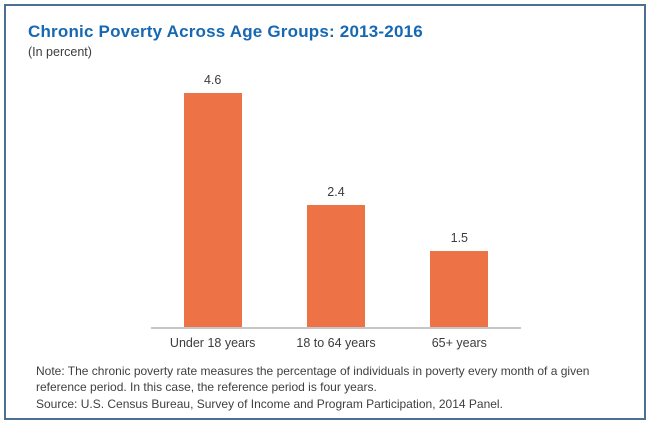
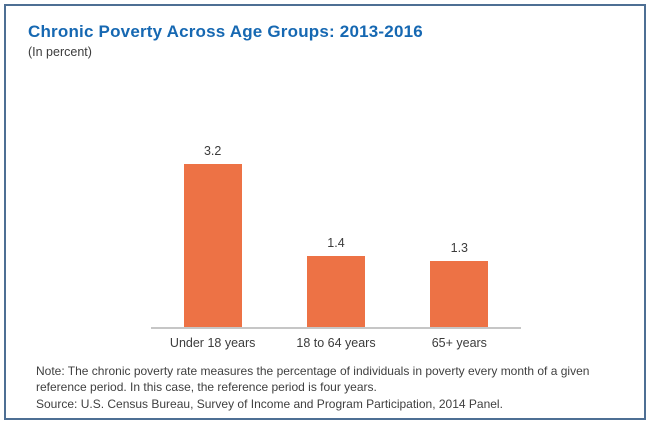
Under 18 years: 4.6 -> 3.2
18 to 64 years: 2.4 -> 1.4
65+ years: 1.5 -> 1.3
